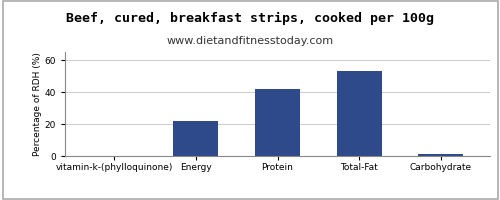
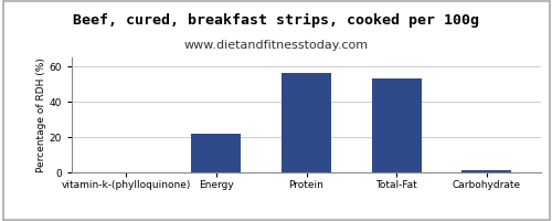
Protein: 42 -> 56
